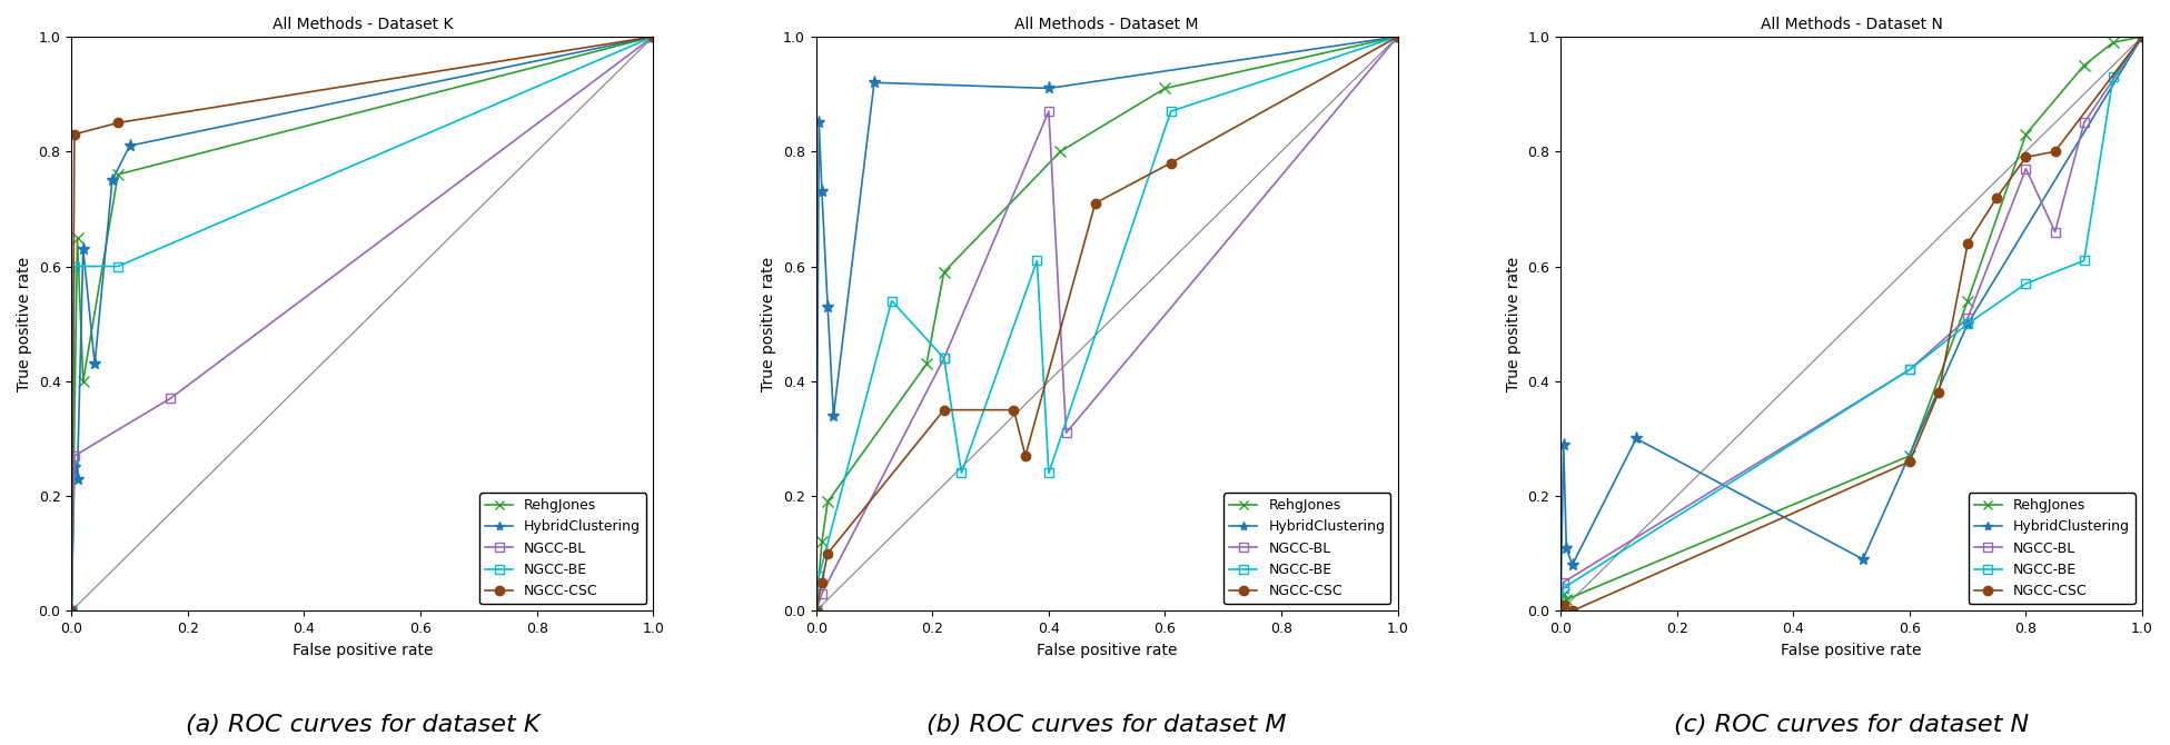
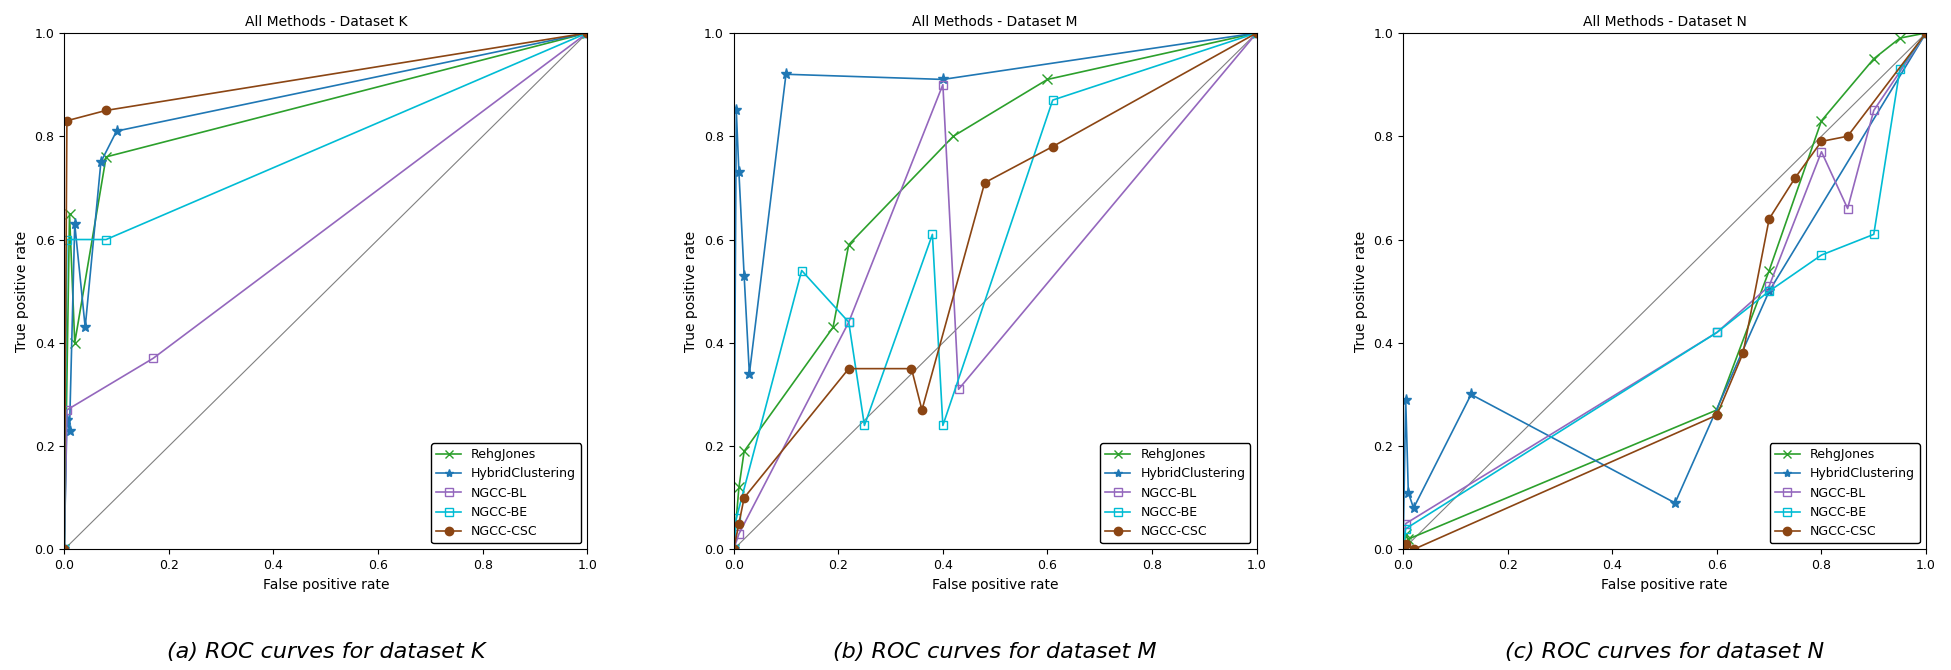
All Methods - Dataset M/NGCC-BL/0.4: 0.87 -> 0.90
